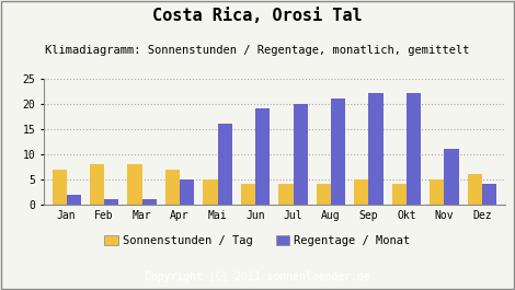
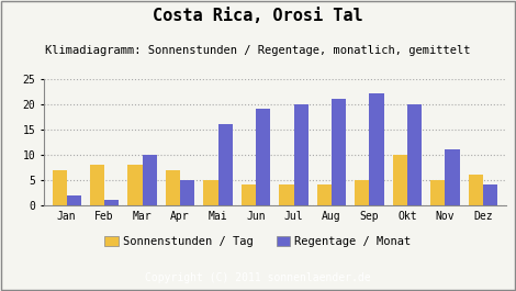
Regentage / Monat/Mar: 1 -> 10
Sonnenstunden / Tag/Okt: 4 -> 10
Regentage / Monat/Okt: 22 -> 20
